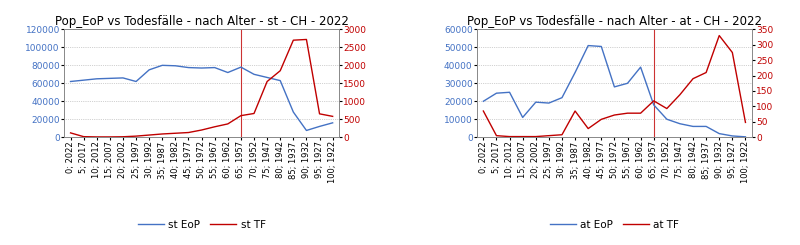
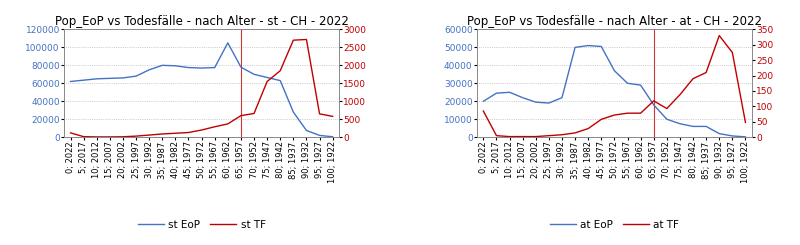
Pop_EoP vs Todesfälle - nach Alter - st - CH - 2022/st EoP/25; 1997: 62000 -> 68000
Pop_EoP vs Todesfälle - nach Alter - st - CH - 2022/st EoP/60; 1962: 72000 -> 105000
Pop_EoP vs Todesfälle - nach Alter - st - CH - 2022/st EoP/95; 1927: 12000 -> 2000
Pop_EoP vs Todesfälle - nach Alter - st - CH - 2022/st EoP/100; 1922: 16000 -> 0
Pop_EoP vs Todesfälle - nach Alter - at - CH - 2022/at EoP/15; 2007: 11000 -> 22000
Pop_EoP vs Todesfälle - nach Alter - at - CH - 2022/at EoP/35; 1987: 36000 -> 50000
Pop_EoP vs Todesfälle - nach Alter - at - CH - 2022/at TF/35; 1987: 85 -> 14
Pop_EoP vs Todesfälle - nach Alter - at - CH - 2022/at EoP/50; 1972: 28000 -> 37000
Pop_EoP vs Todesfälle - nach Alter - at - CH - 2022/at EoP/60; 1962: 39000 -> 29000
